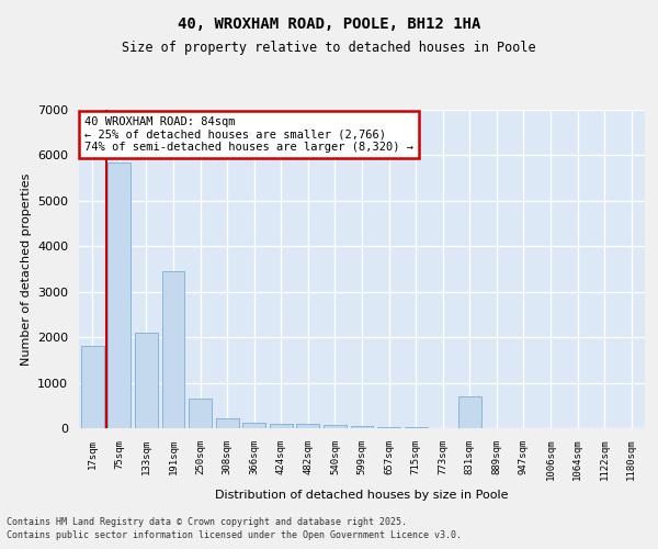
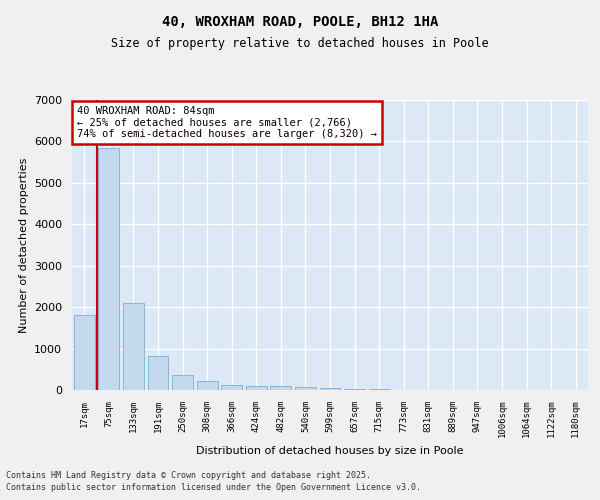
191sqm: 3450 -> 820
250sqm: 650 -> 370
831sqm: 700 -> 0
